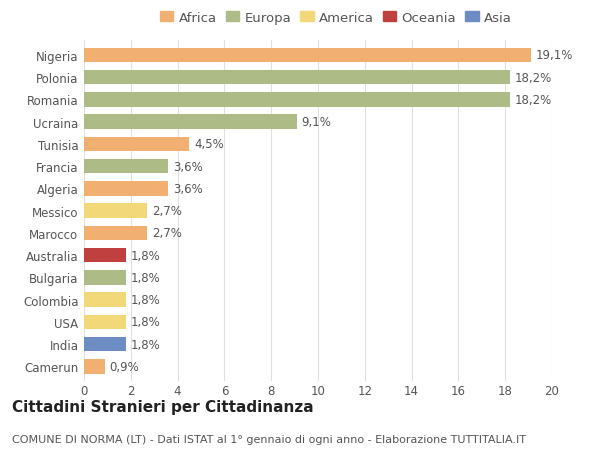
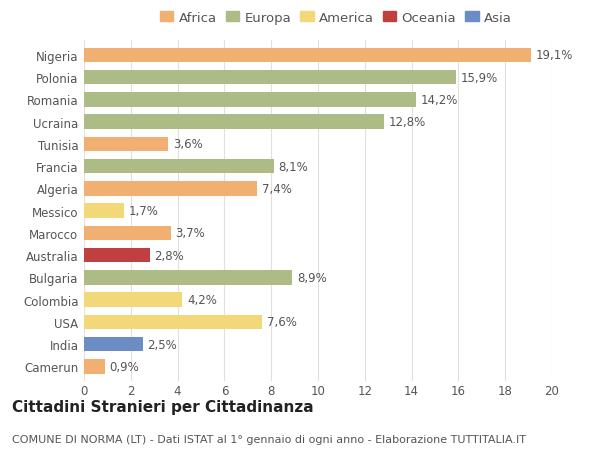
Polonia: 18,2% -> 15,9%
Romania: 18,2% -> 14,2%
Ucraina: 9,1% -> 12,8%
Tunisia: 4,5% -> 3,6%
Francia: 3,6% -> 8,1%
Algeria: 3,6% -> 7,4%
Messico: 2,7% -> 1,7%
Marocco: 2,7% -> 3,7%
Australia: 1,8% -> 2,8%
Bulgaria: 1,8% -> 8,9%
Colombia: 1,8% -> 4,2%
USA: 1,8% -> 7,6%
India: 1,8% -> 2,5%
